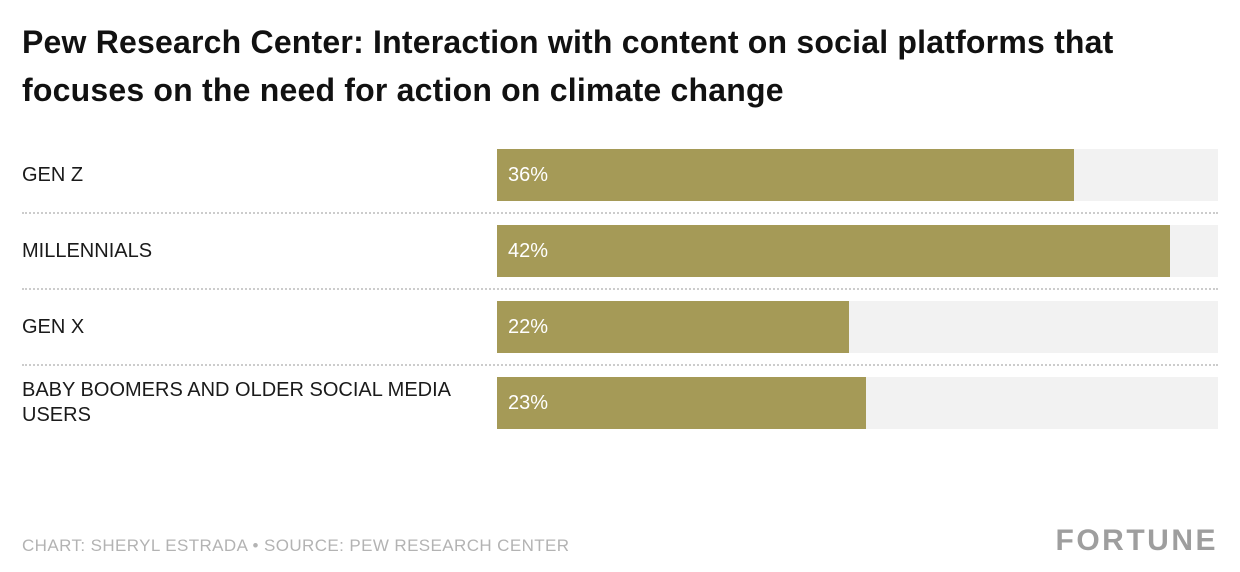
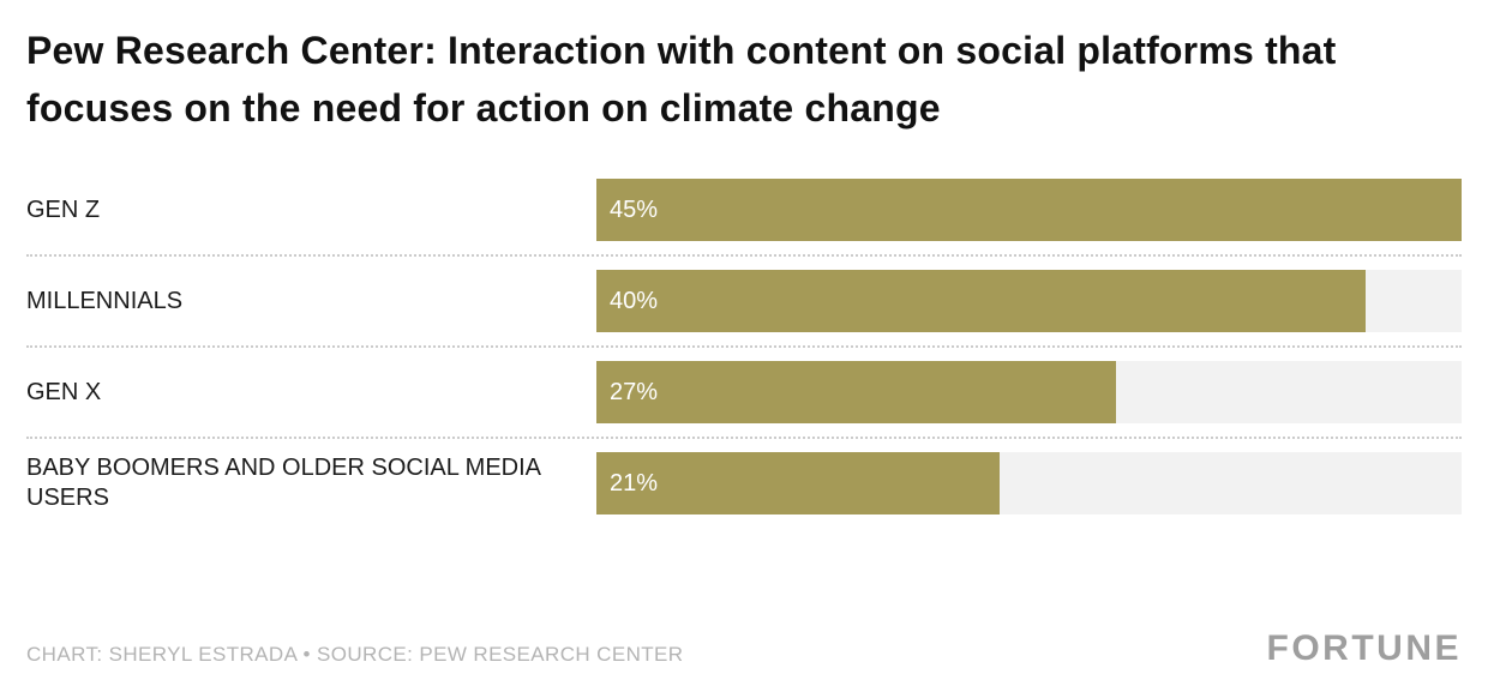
GEN Z: 36% -> 45%
MILLENNIALS: 42% -> 40%
GEN X: 22% -> 27%
BABY BOOMERS AND OLDER SOCIAL MEDIA USERS: 23% -> 21%
